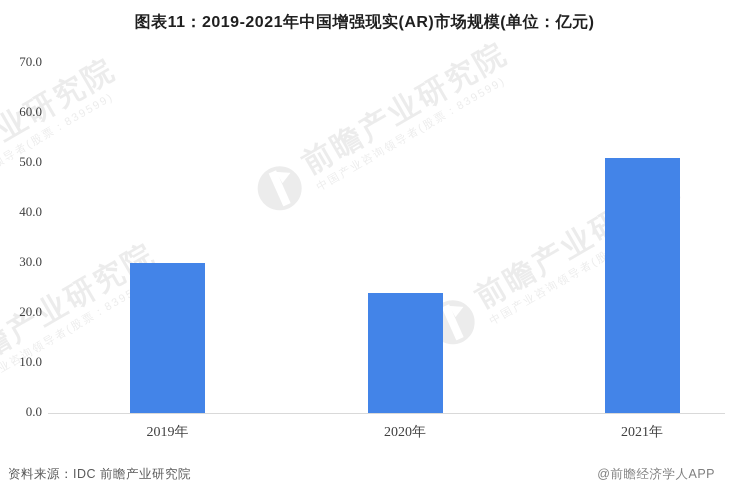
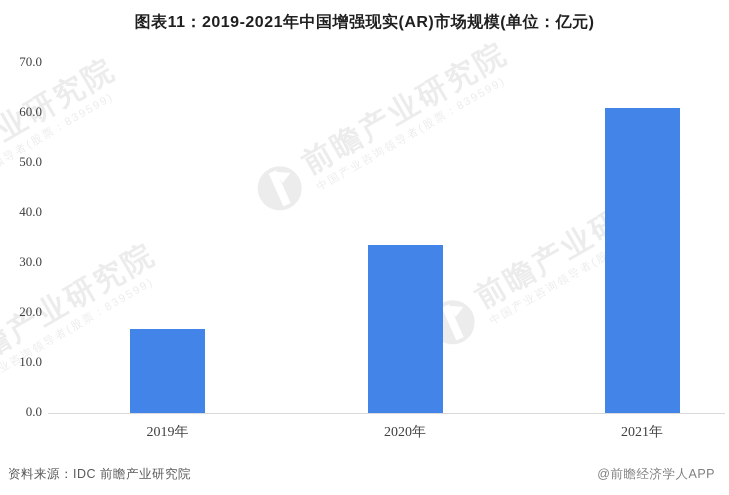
2019年: 30 -> 17
2020年: 24 -> 34
2021年: 51 -> 61
